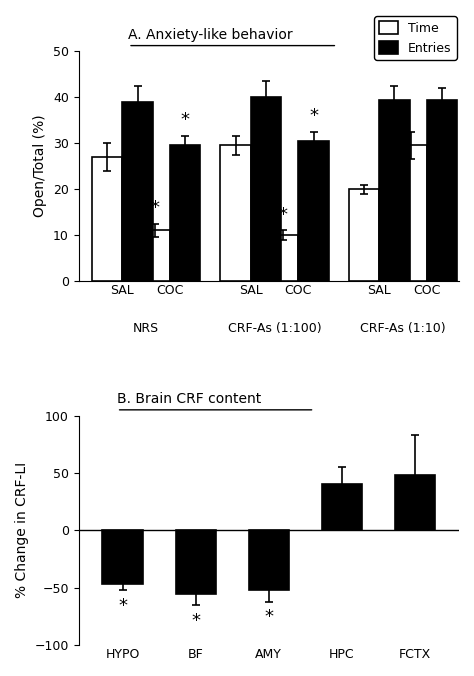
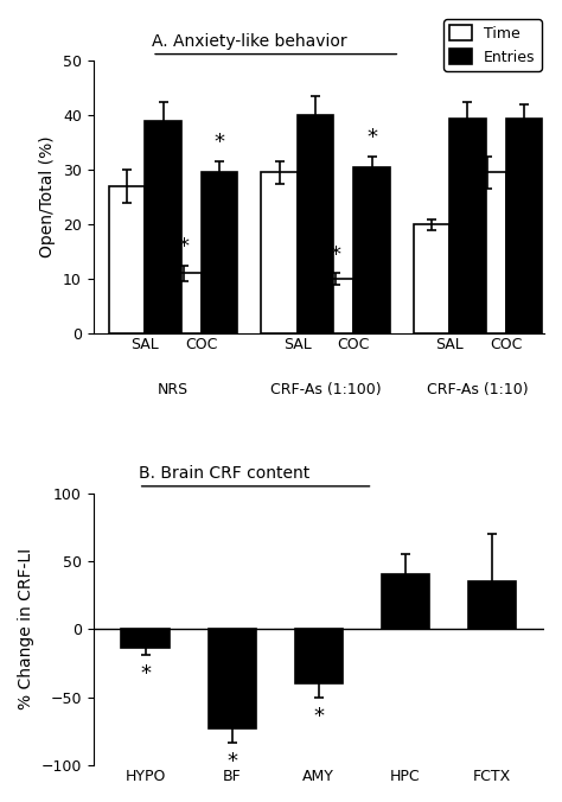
HYPO: -47 -> -14
BF: -55 -> -73
AMY: -52 -> -40
FCTX: 48 -> 35
